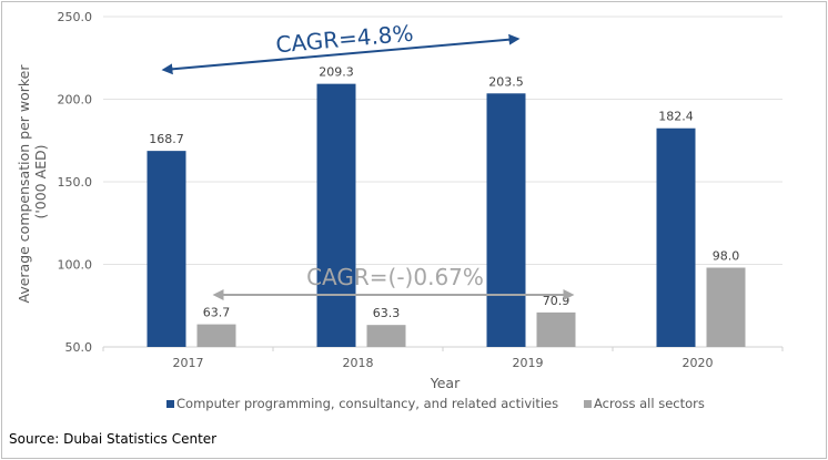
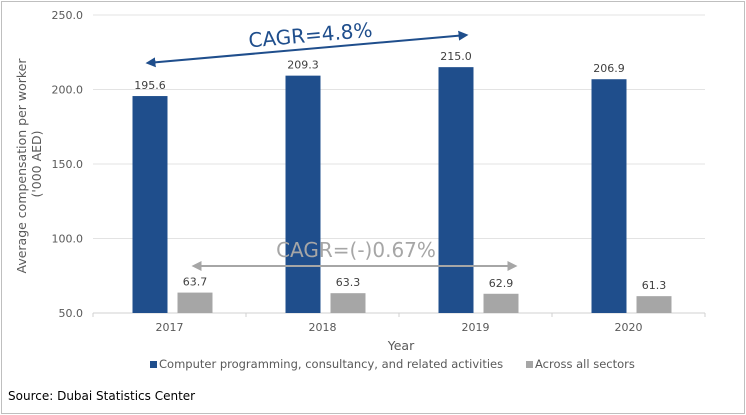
Computer programming, consultancy, and related activities/2017: 168.7 -> 195.6
Computer programming, consultancy, and related activities/2019: 203.5 -> 215.0
Across all sectors/2019: 70.9 -> 62.9
Computer programming, consultancy, and related activities/2020: 182.4 -> 206.9
Across all sectors/2020: 98.0 -> 61.3
